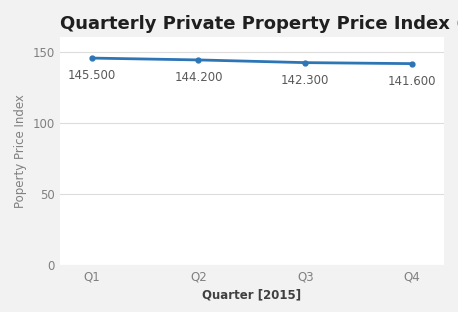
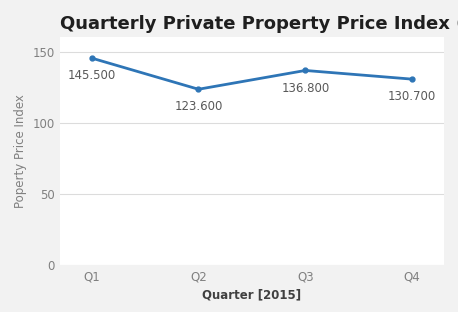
Q2: 144.200 -> 123.600
Q3: 142.300 -> 136.800
Q4: 141.600 -> 130.700
